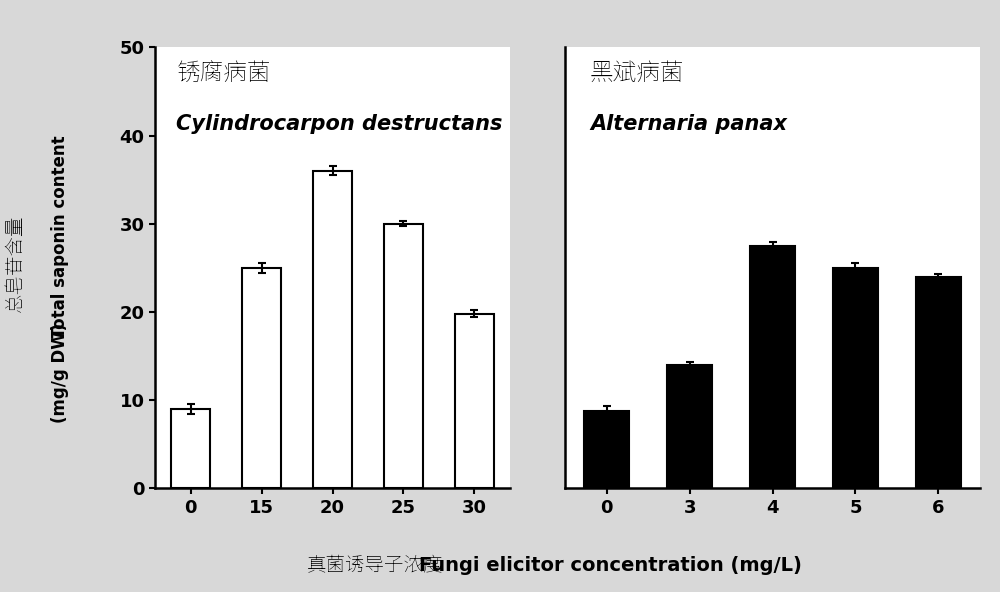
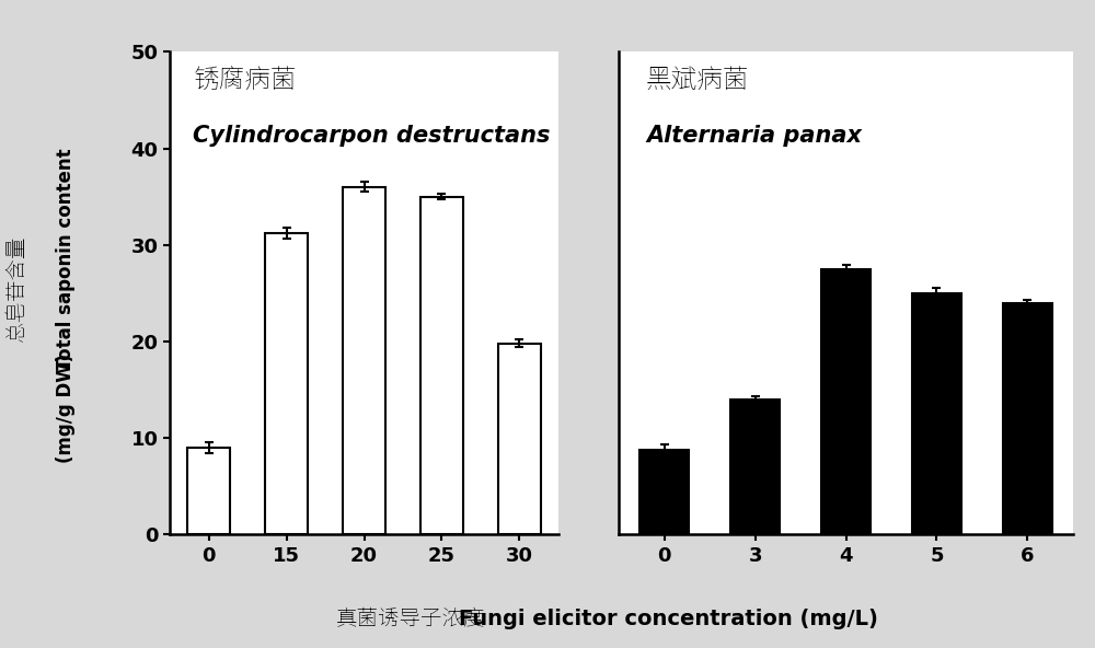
15: 25.0 -> 31.2
25: 30.0 -> 35.0
